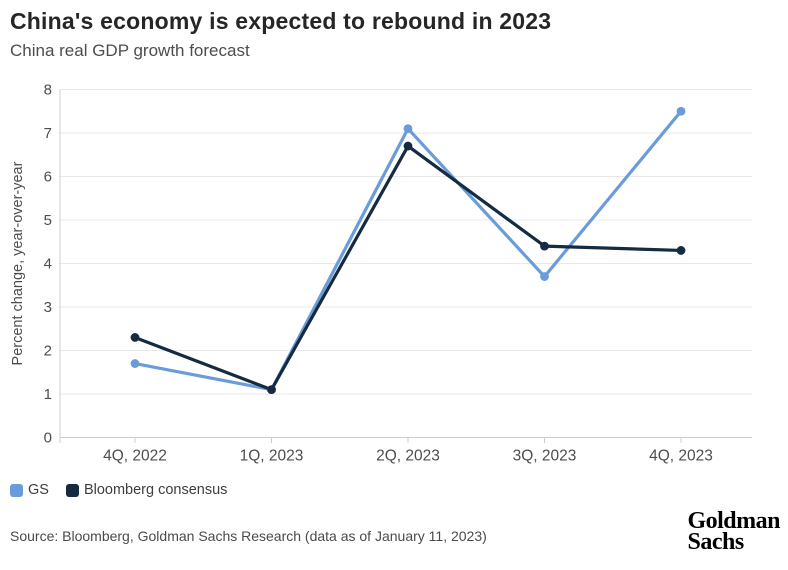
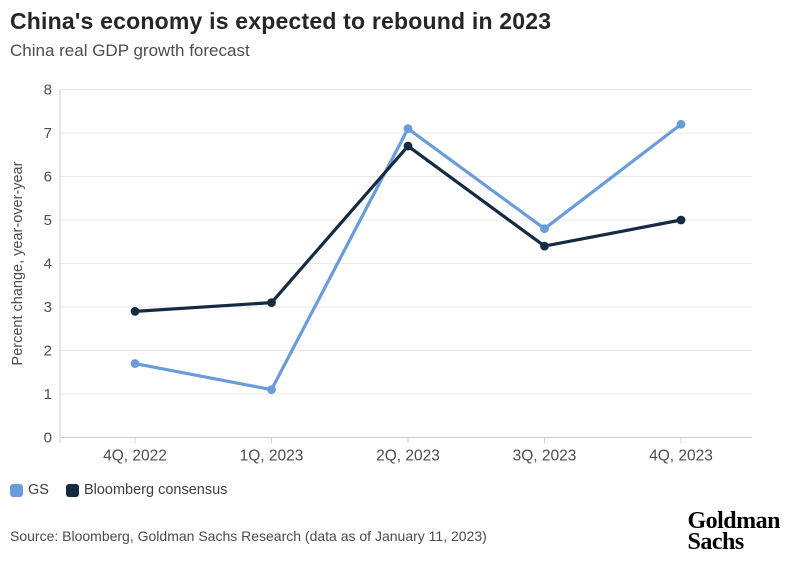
Bloomberg consensus/4Q, 2022: 2.3 -> 2.9
Bloomberg consensus/1Q, 2023: 1.1 -> 3.1
GS/3Q, 2023: 3.7 -> 4.8
GS/4Q, 2023: 7.5 -> 7.2
Bloomberg consensus/4Q, 2023: 4.3 -> 5.0
